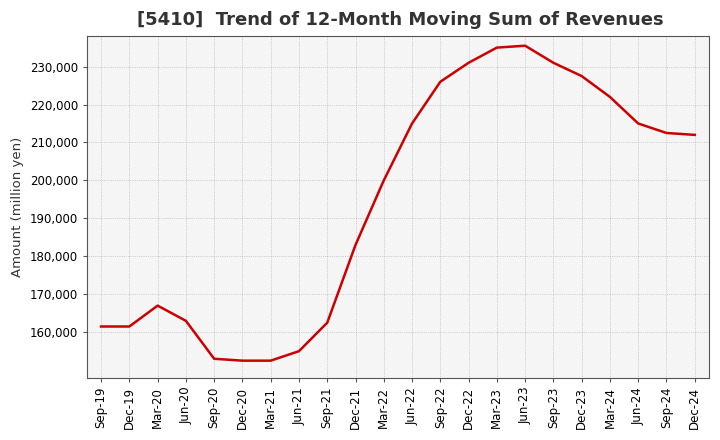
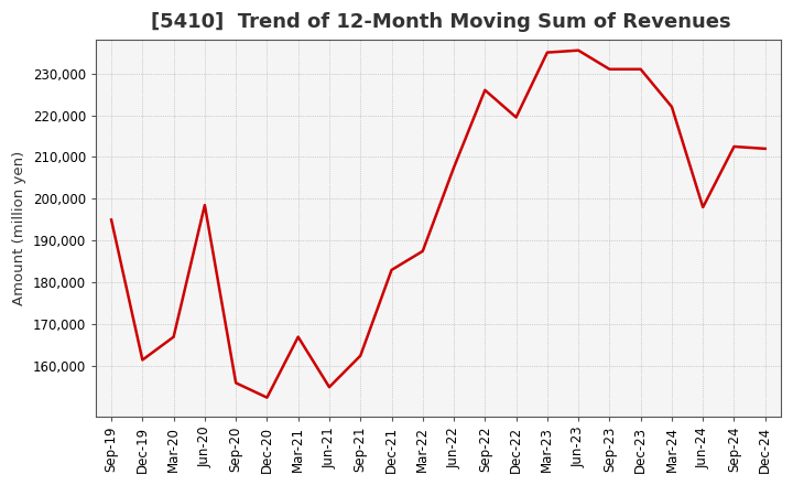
Sep-19: 161,500 -> 195,000
Jun-20: 163,000 -> 198,500
Sep-20: 153,000 -> 156,000
Mar-21: 152,500 -> 167,000
Mar-22: 200,000 -> 187,500
Jun-22: 215,000 -> 207,500
Dec-22: 231,000 -> 219,500
Dec-23: 227,500 -> 231,000
Jun-24: 215,000 -> 198,000
